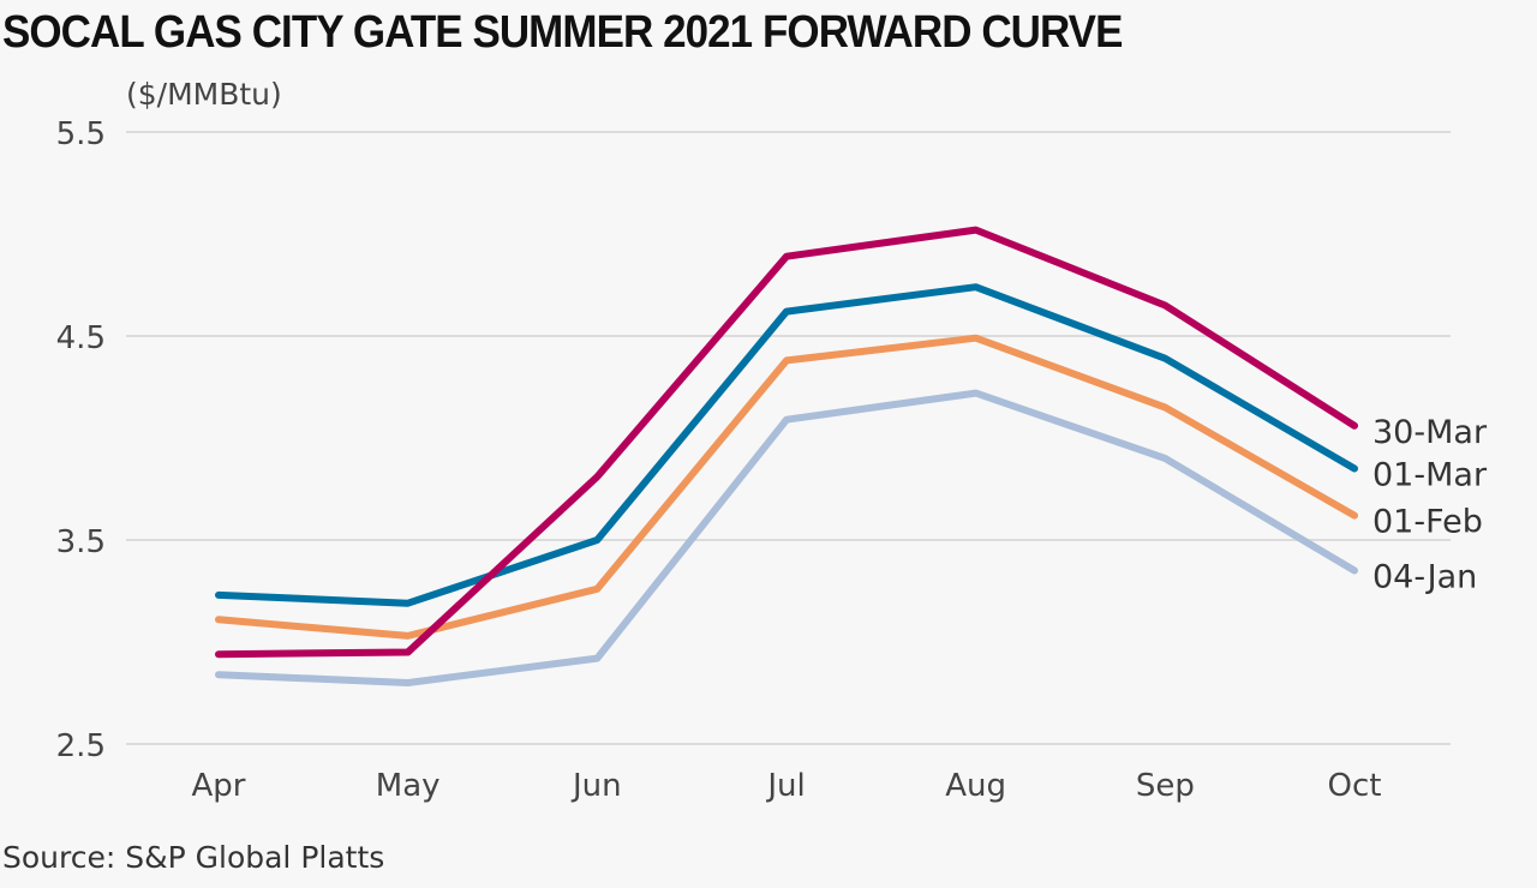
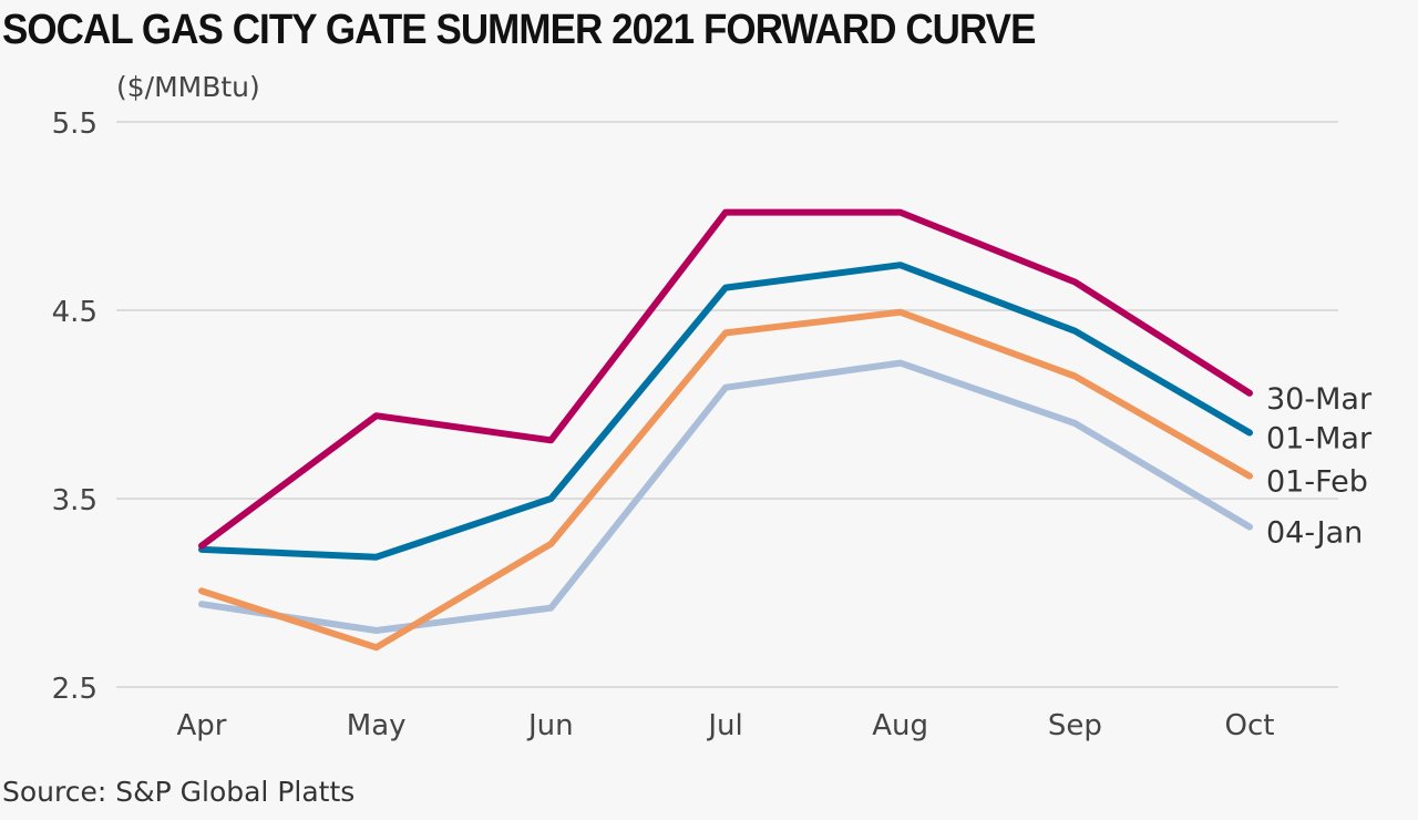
30-Mar/Apr: 2.94 -> 3.25
01-Feb/Apr: 3.11 -> 3.01
04-Jan/Apr: 2.84 -> 2.94
30-Mar/May: 2.95 -> 3.94
01-Feb/May: 3.03 -> 2.71
30-Mar/Jul: 4.89 -> 5.02
